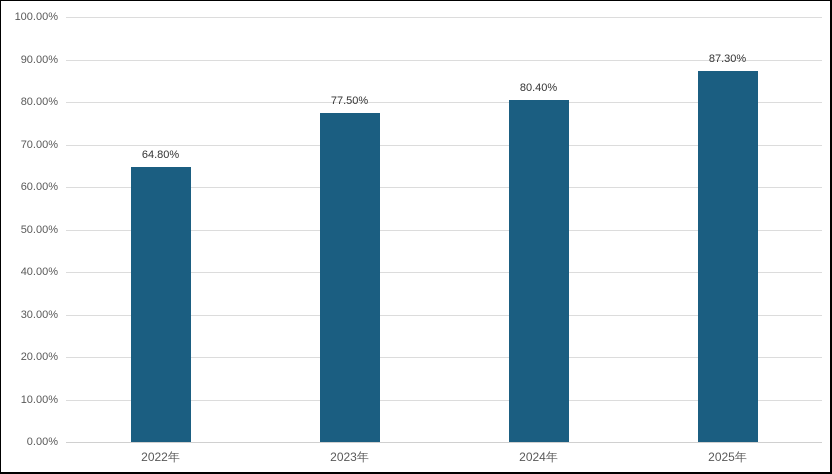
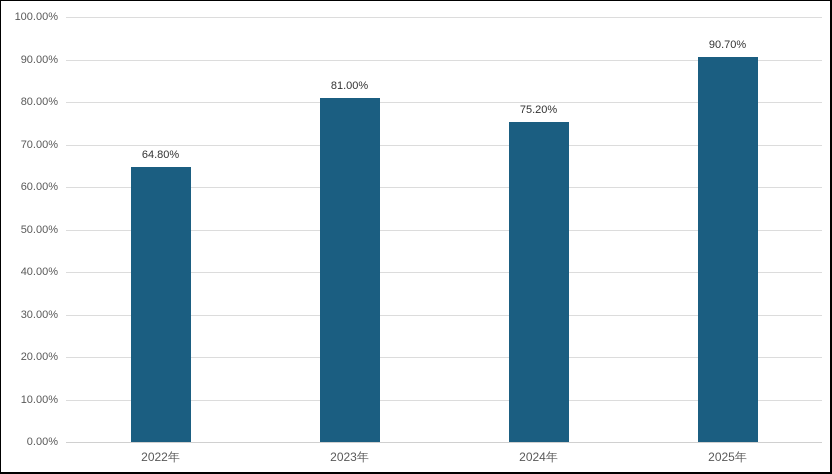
2023年: 77.50% -> 81.00%
2024年: 80.40% -> 75.20%
2025年: 87.30% -> 90.70%
